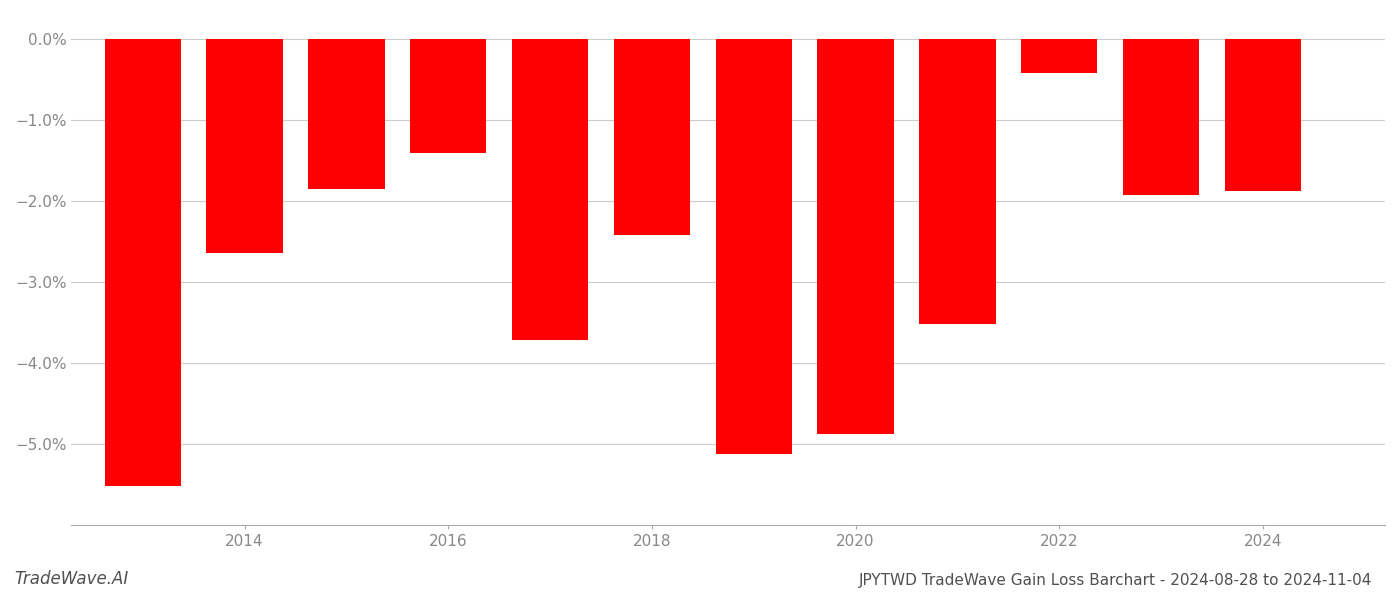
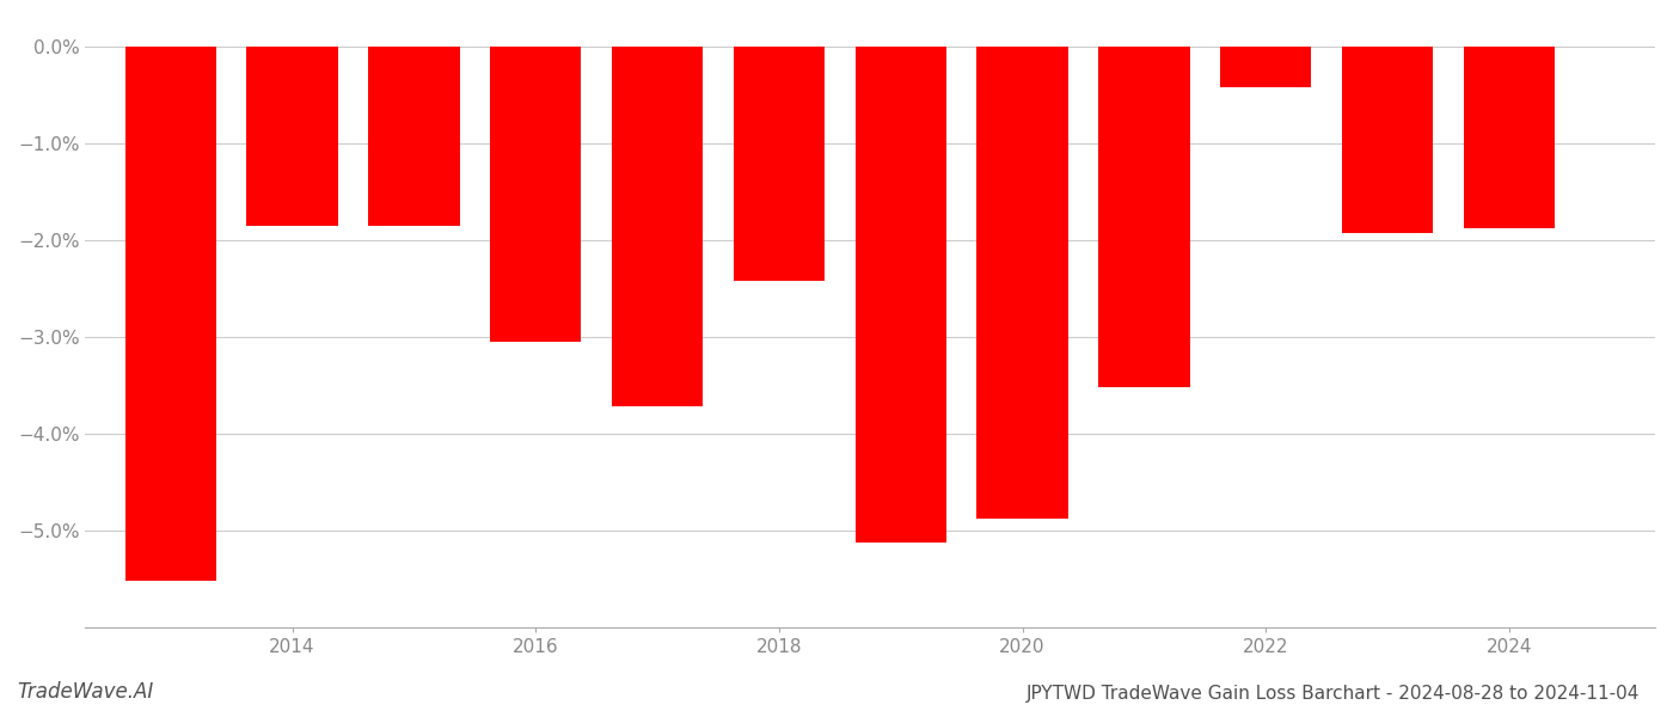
2014: -2.64% -> -1.85%
2016: -1.40% -> -3.05%
